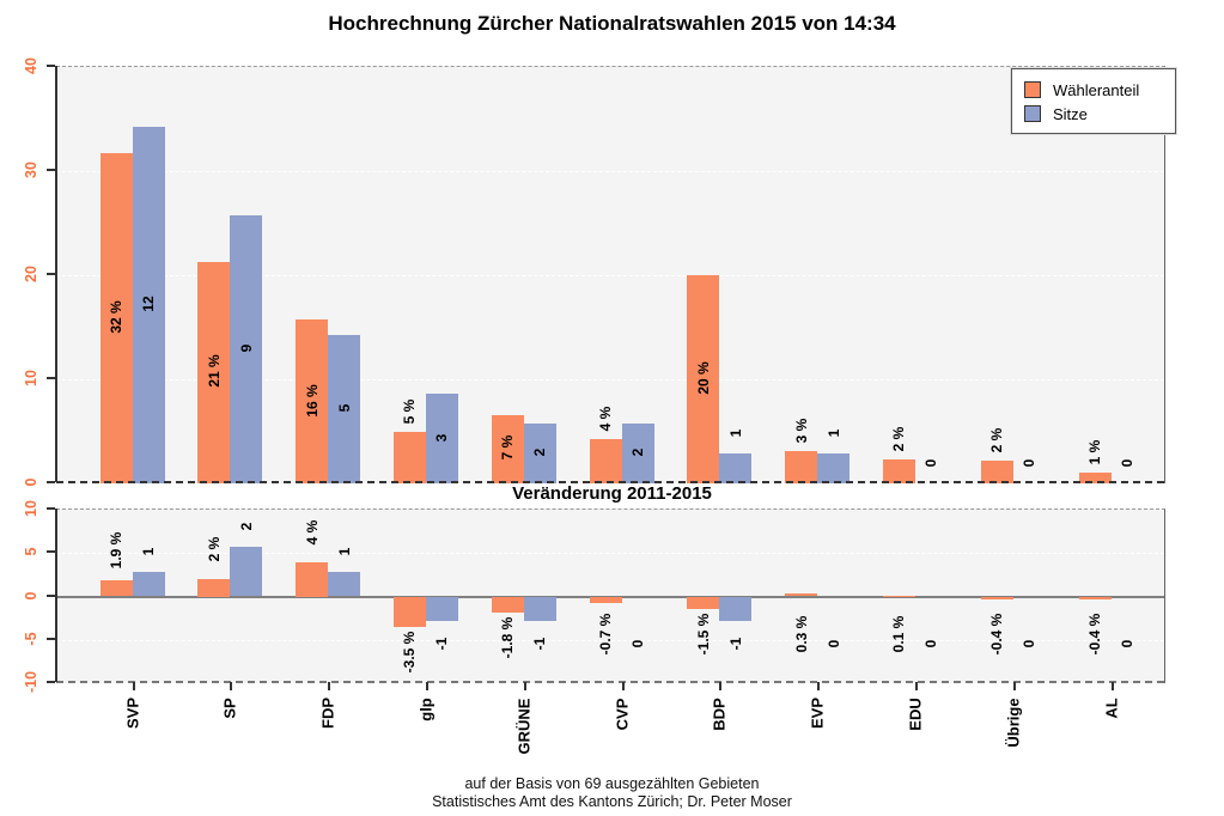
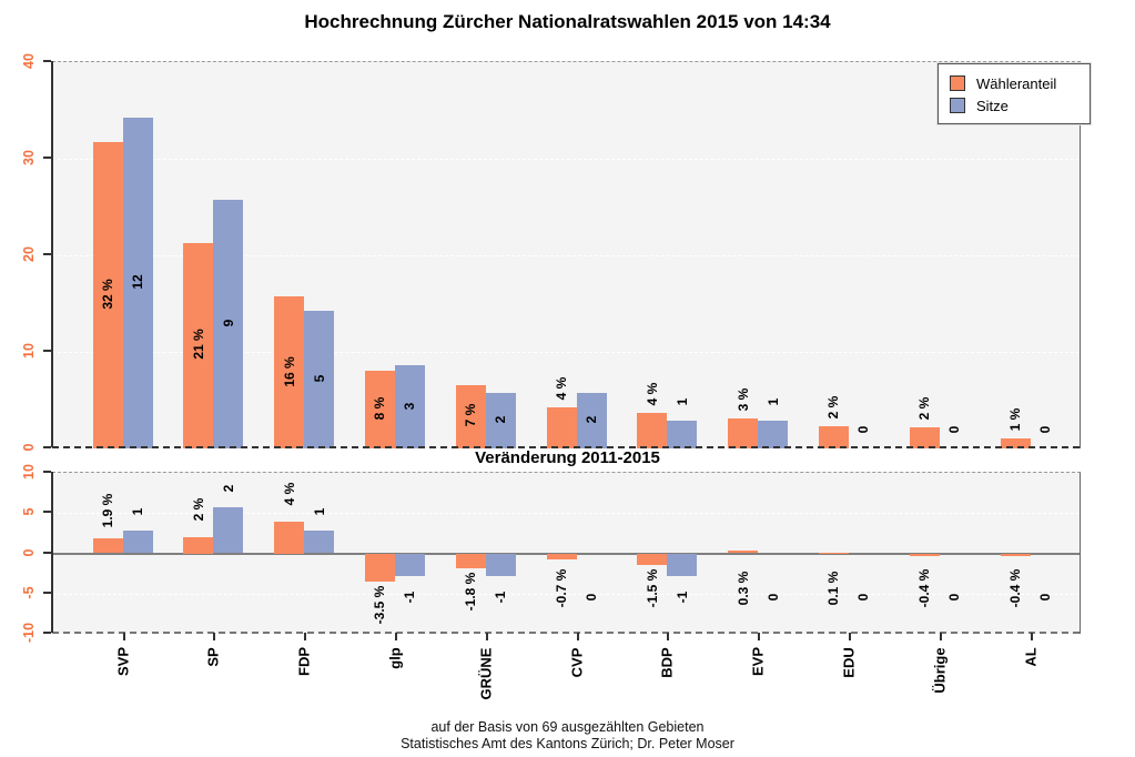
Hochrechnung Zürcher Nationalratswahlen 2015 von 14:34/Wähleranteil/glp: 5 -> 8
Hochrechnung Zürcher Nationalratswahlen 2015 von 14:34/Wähleranteil/BDP: 20 -> 4
